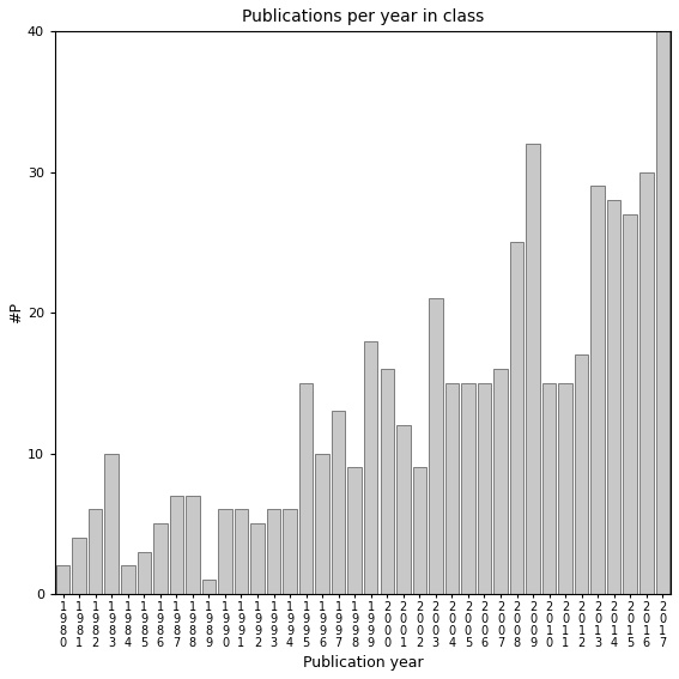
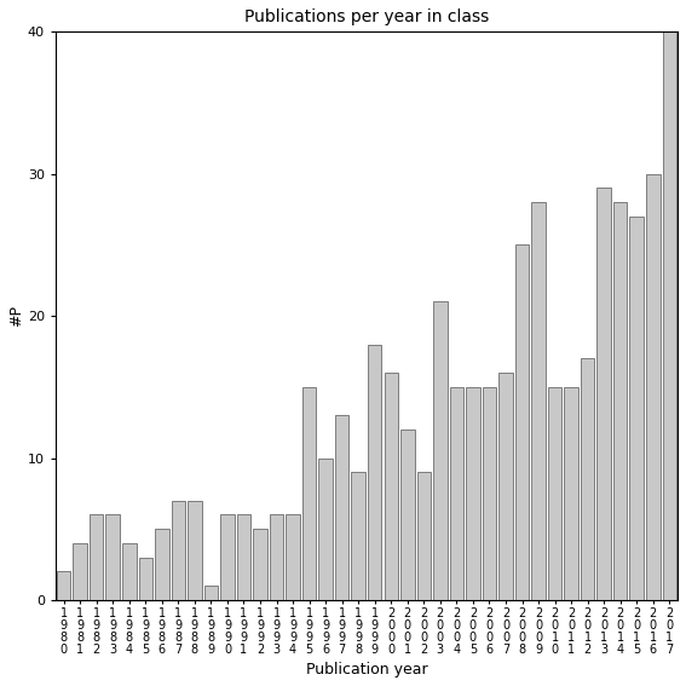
1 9 8 3: 10 -> 6
1 9 8 4: 2 -> 4
2 0 0 9: 32 -> 28
